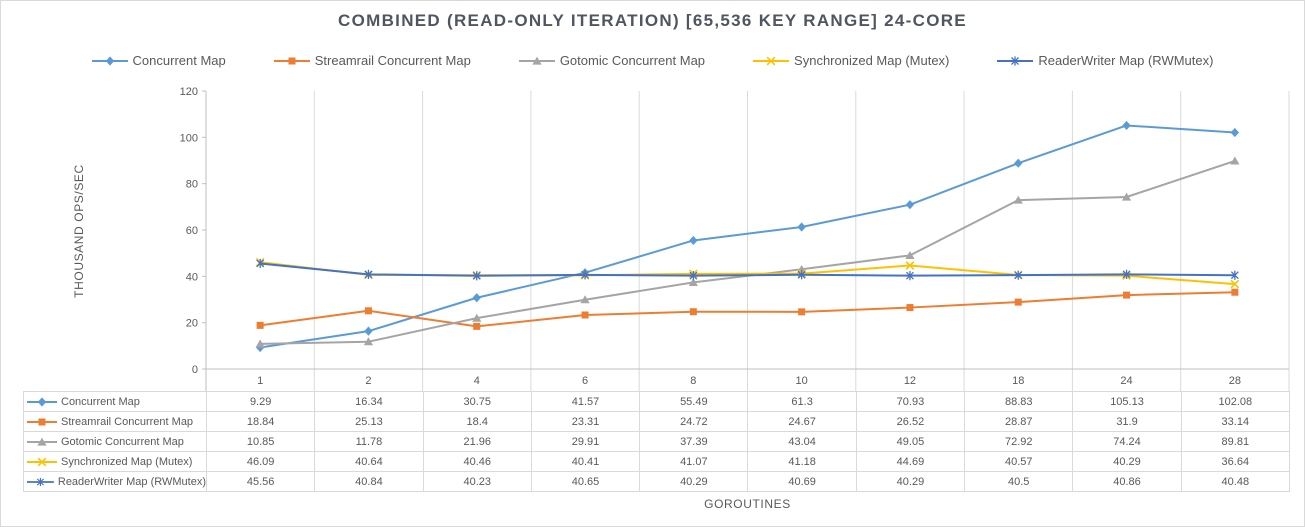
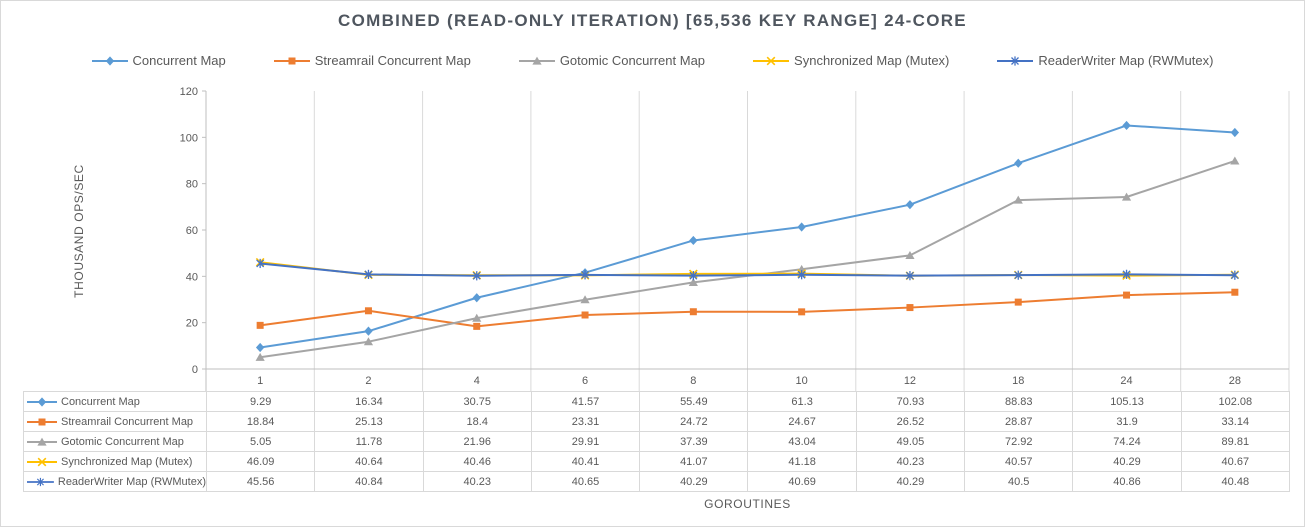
Gotomic Concurrent Map/1: 10.85 -> 5.05
Synchronized Map (Mutex)/12: 44.69 -> 40.23
Synchronized Map (Mutex)/28: 36.64 -> 40.67
